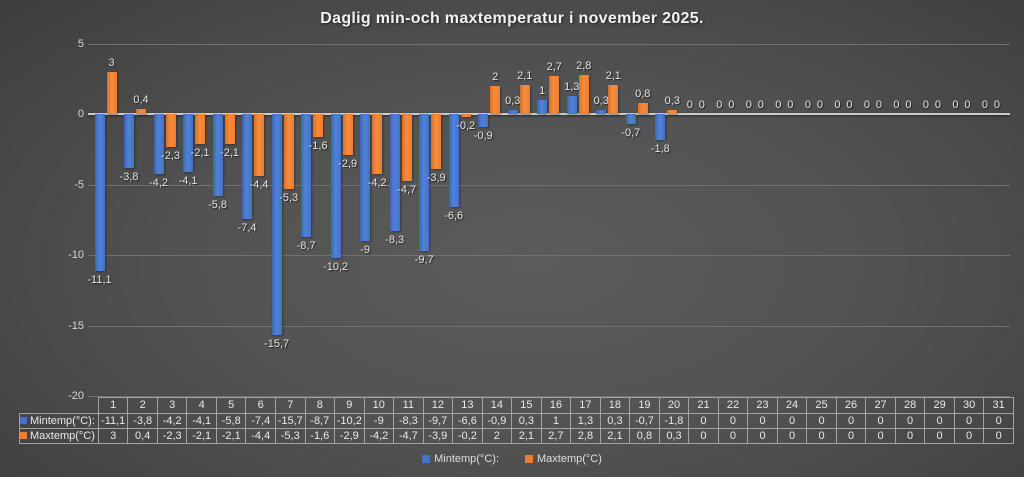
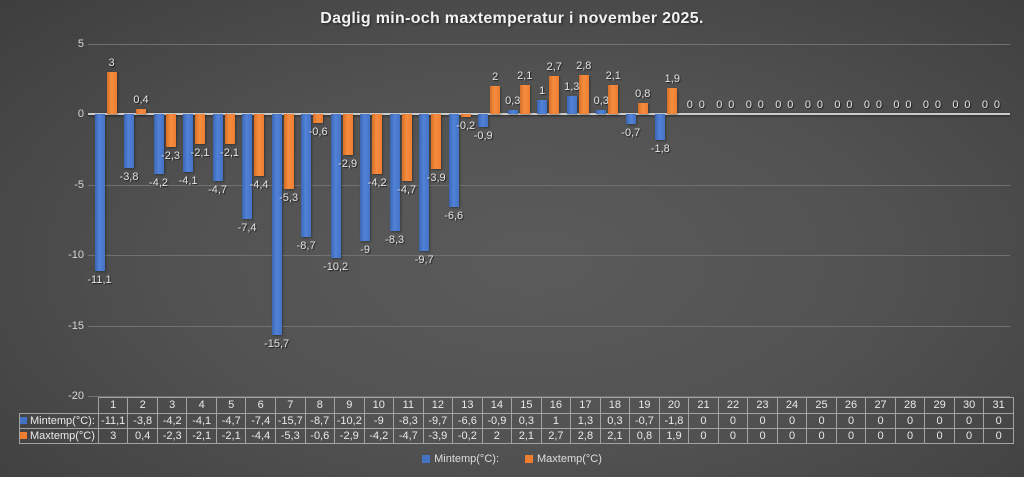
Mintemp(°C):/5: -5,8 -> -4,7
Maxtemp(°C)/8: -1,6 -> -0,6
Maxtemp(°C)/20: 0,3 -> 1,9
